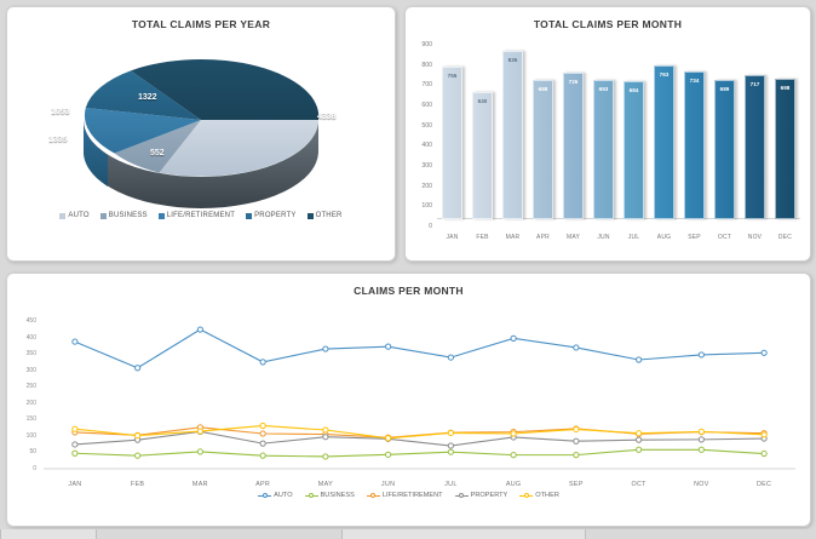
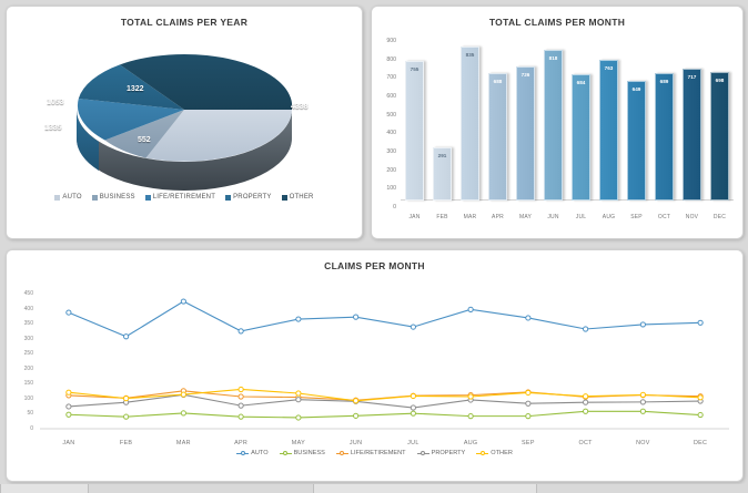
TOTAL CLAIMS PER MONTH/FEB: 630 -> 291
TOTAL CLAIMS PER MONTH/JUN: 693 -> 818
TOTAL CLAIMS PER MONTH/SEP: 734 -> 649
